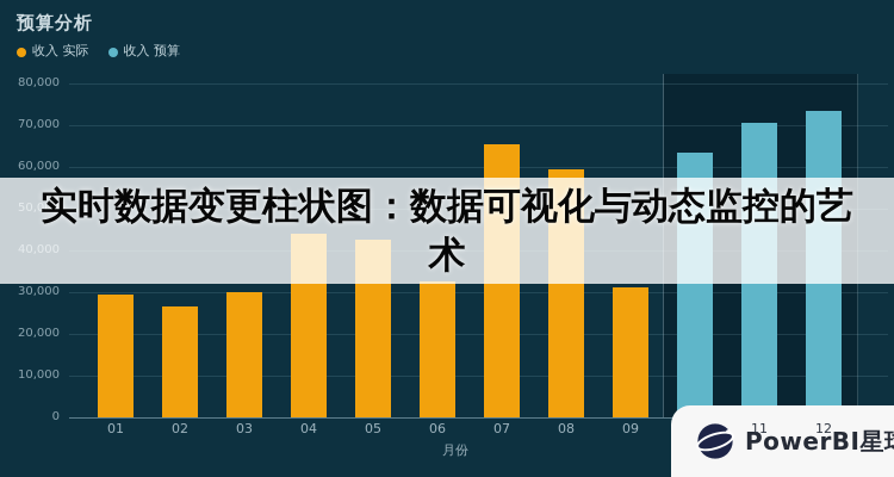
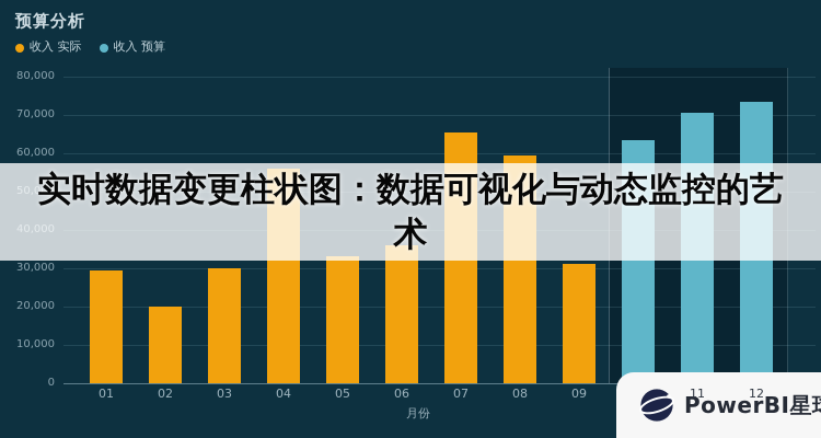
收入 实际/02: 26000 -> 20000
收入 实际/04: 44000 -> 56000
收入 实际/05: 42000 -> 33000
收入 实际/06: 32000 -> 36000
